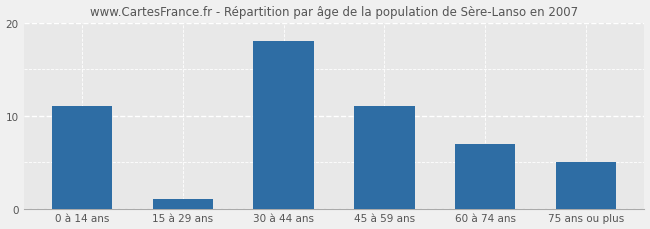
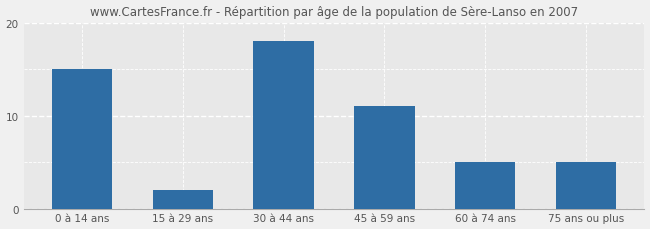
0 à 14 ans: 11 -> 15
15 à 29 ans: 1 -> 2
60 à 74 ans: 7 -> 5
